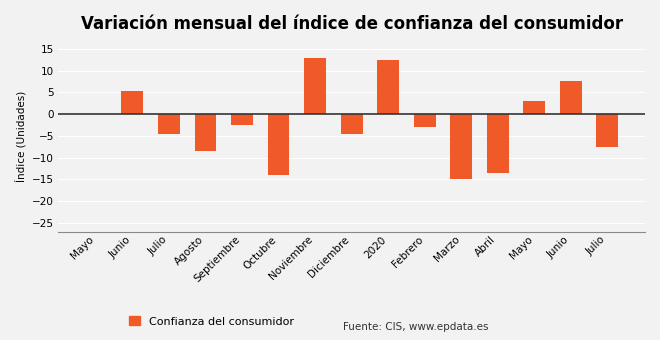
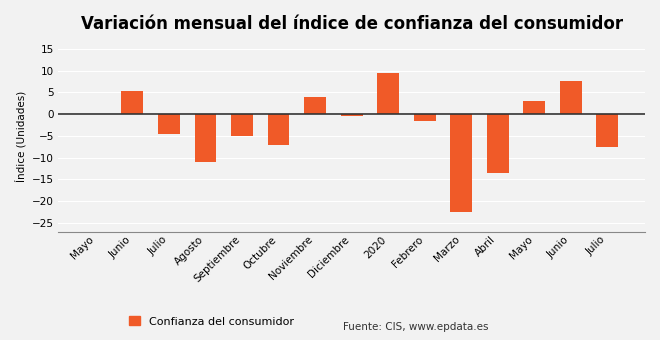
Agosto: -8.5 -> -11.0
Septiembre: -2.5 -> -5.0
Octubre: -14.0 -> -7.0
Noviembre: 13.0 -> 4.0
Diciembre: -4.5 -> -0.5
2020: 12.5 -> 9.5
Febrero: -3.0 -> -1.5
Marzo: -15.0 -> -22.5
